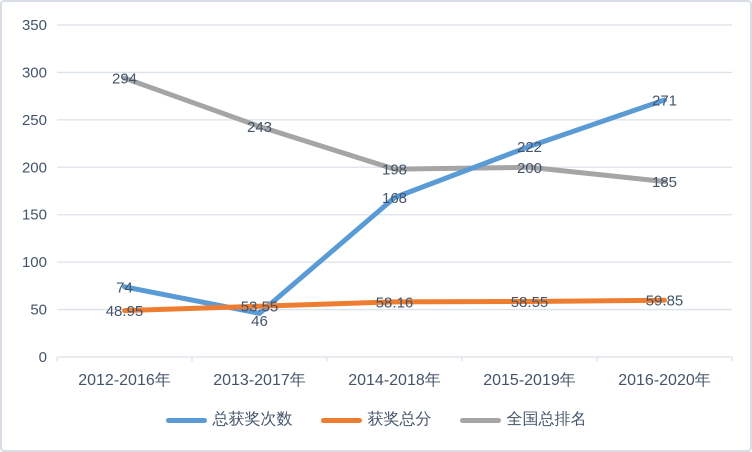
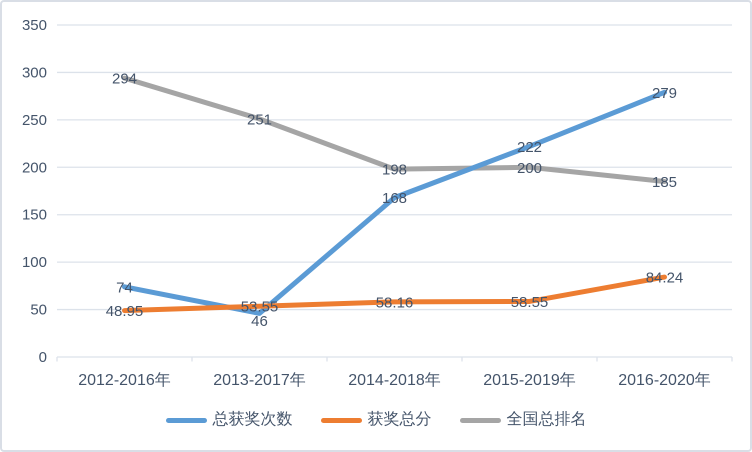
全国总排名/2013-2017年: 243 -> 251
总获奖次数/2016-2020年: 271 -> 279
获奖总分/2016-2020年: 59.85 -> 84.24
